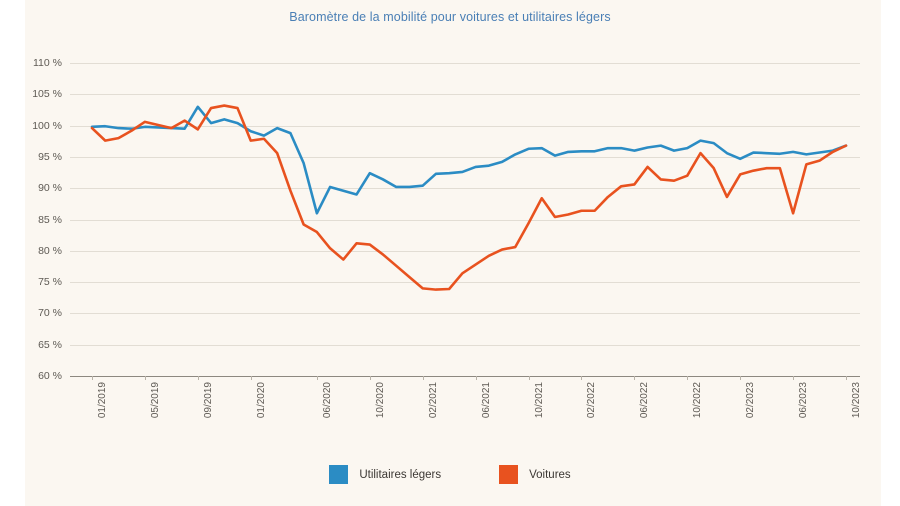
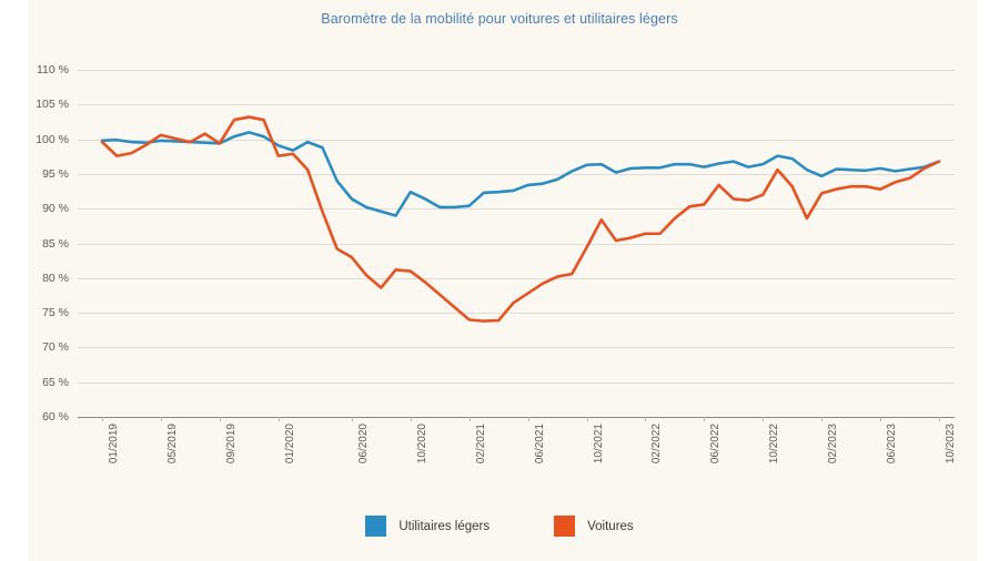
Utilitaires légers/09/2019: 103% -> 99%
Utilitaires légers/06/2020: 86% -> 91%
Voitures/06/2023: 86% -> 93%
